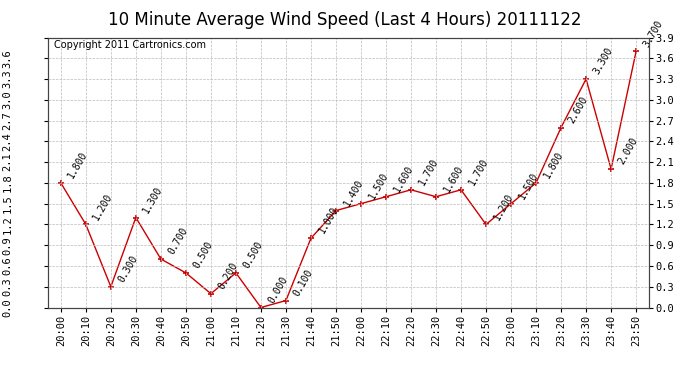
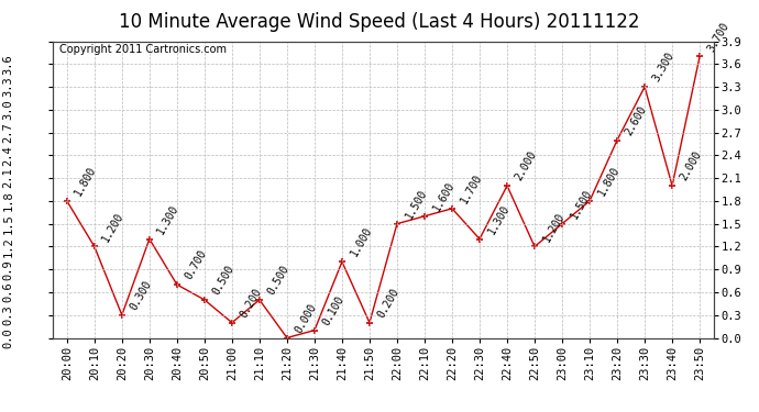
21:50: 1.400 -> 0.200
22:30: 1.600 -> 1.300
22:40: 1.700 -> 2.000
